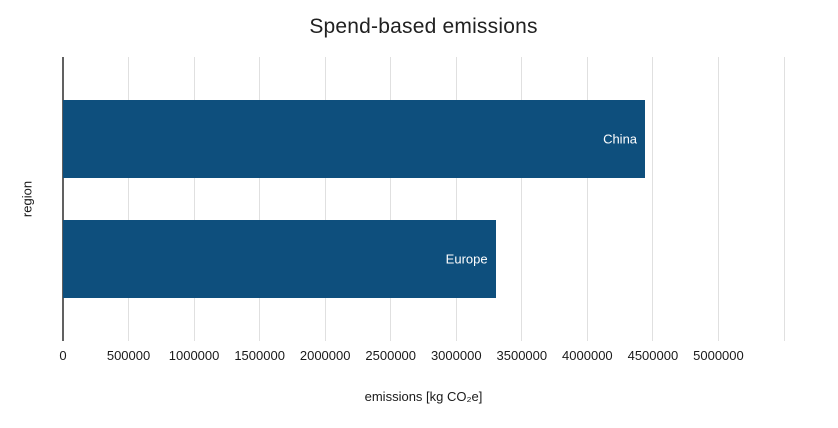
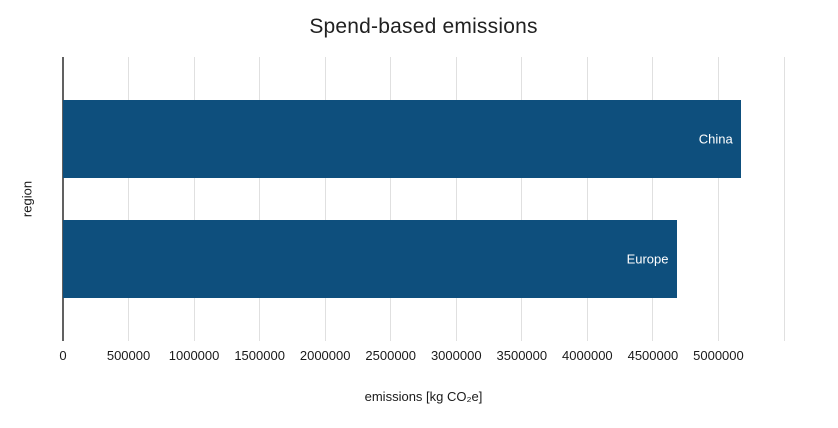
China: 4440000 -> 5170000
Europe: 3300000 -> 4680000
